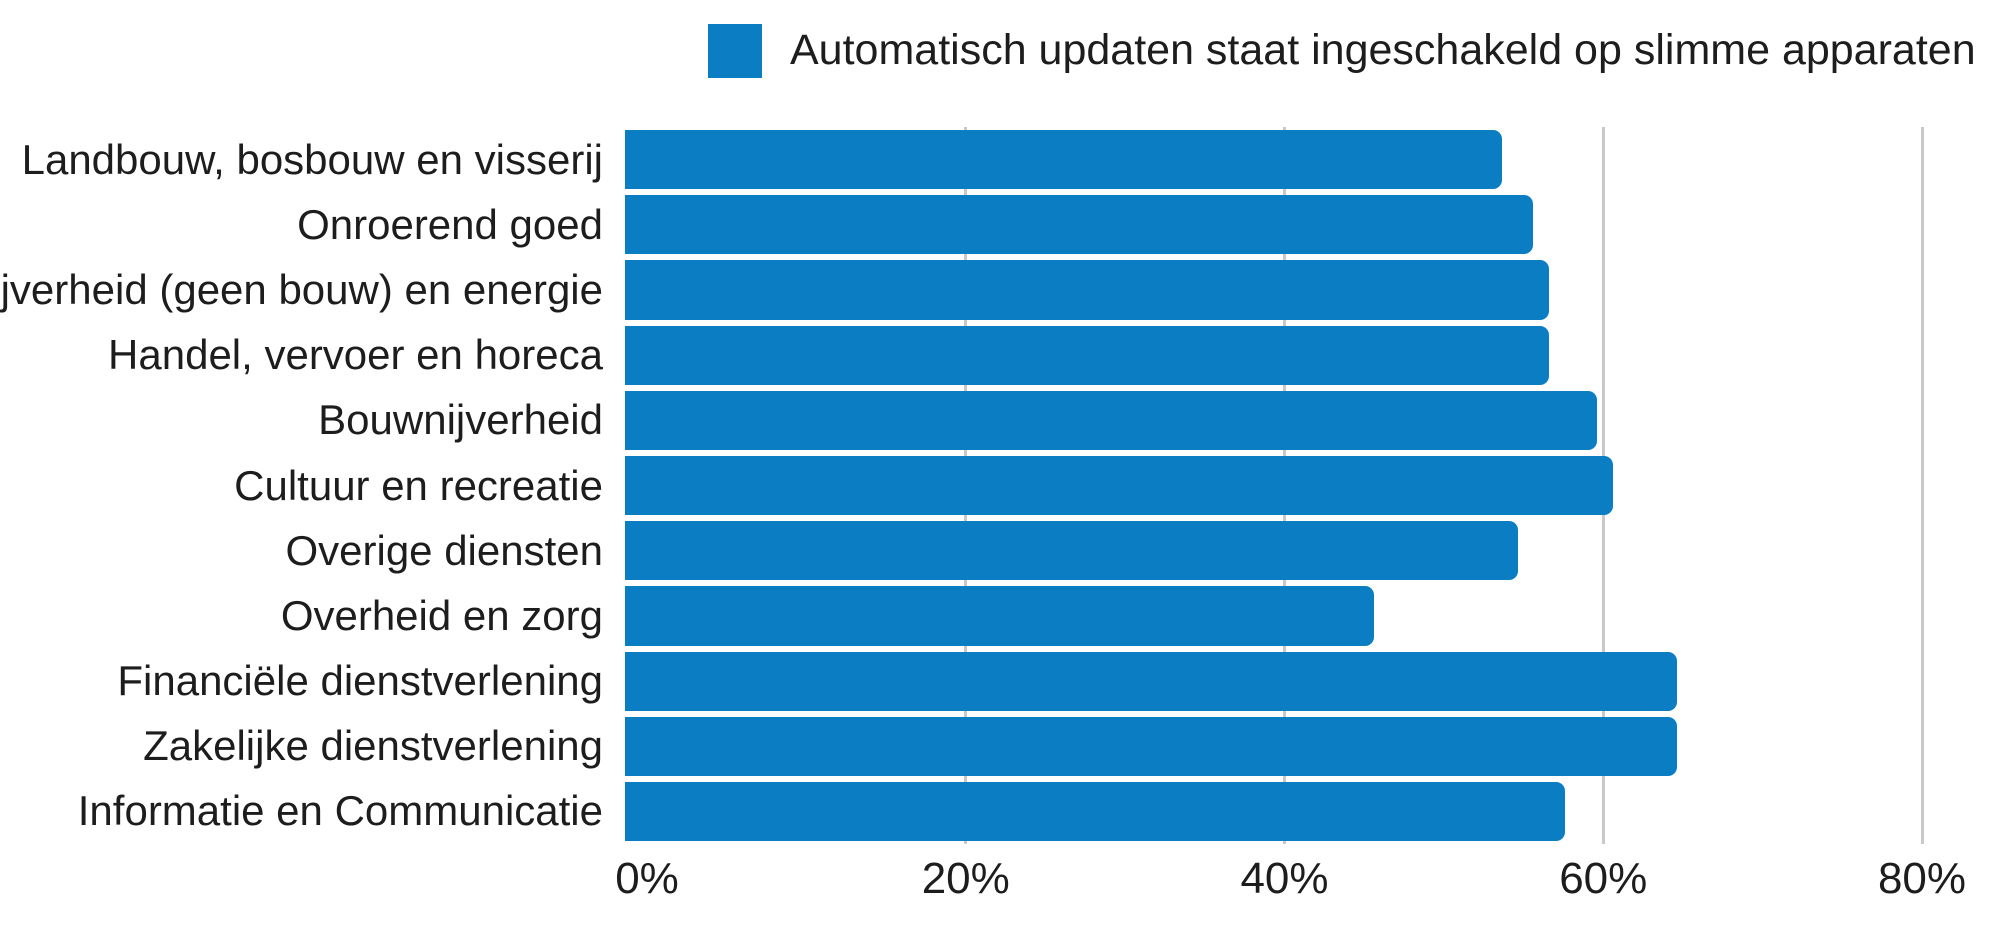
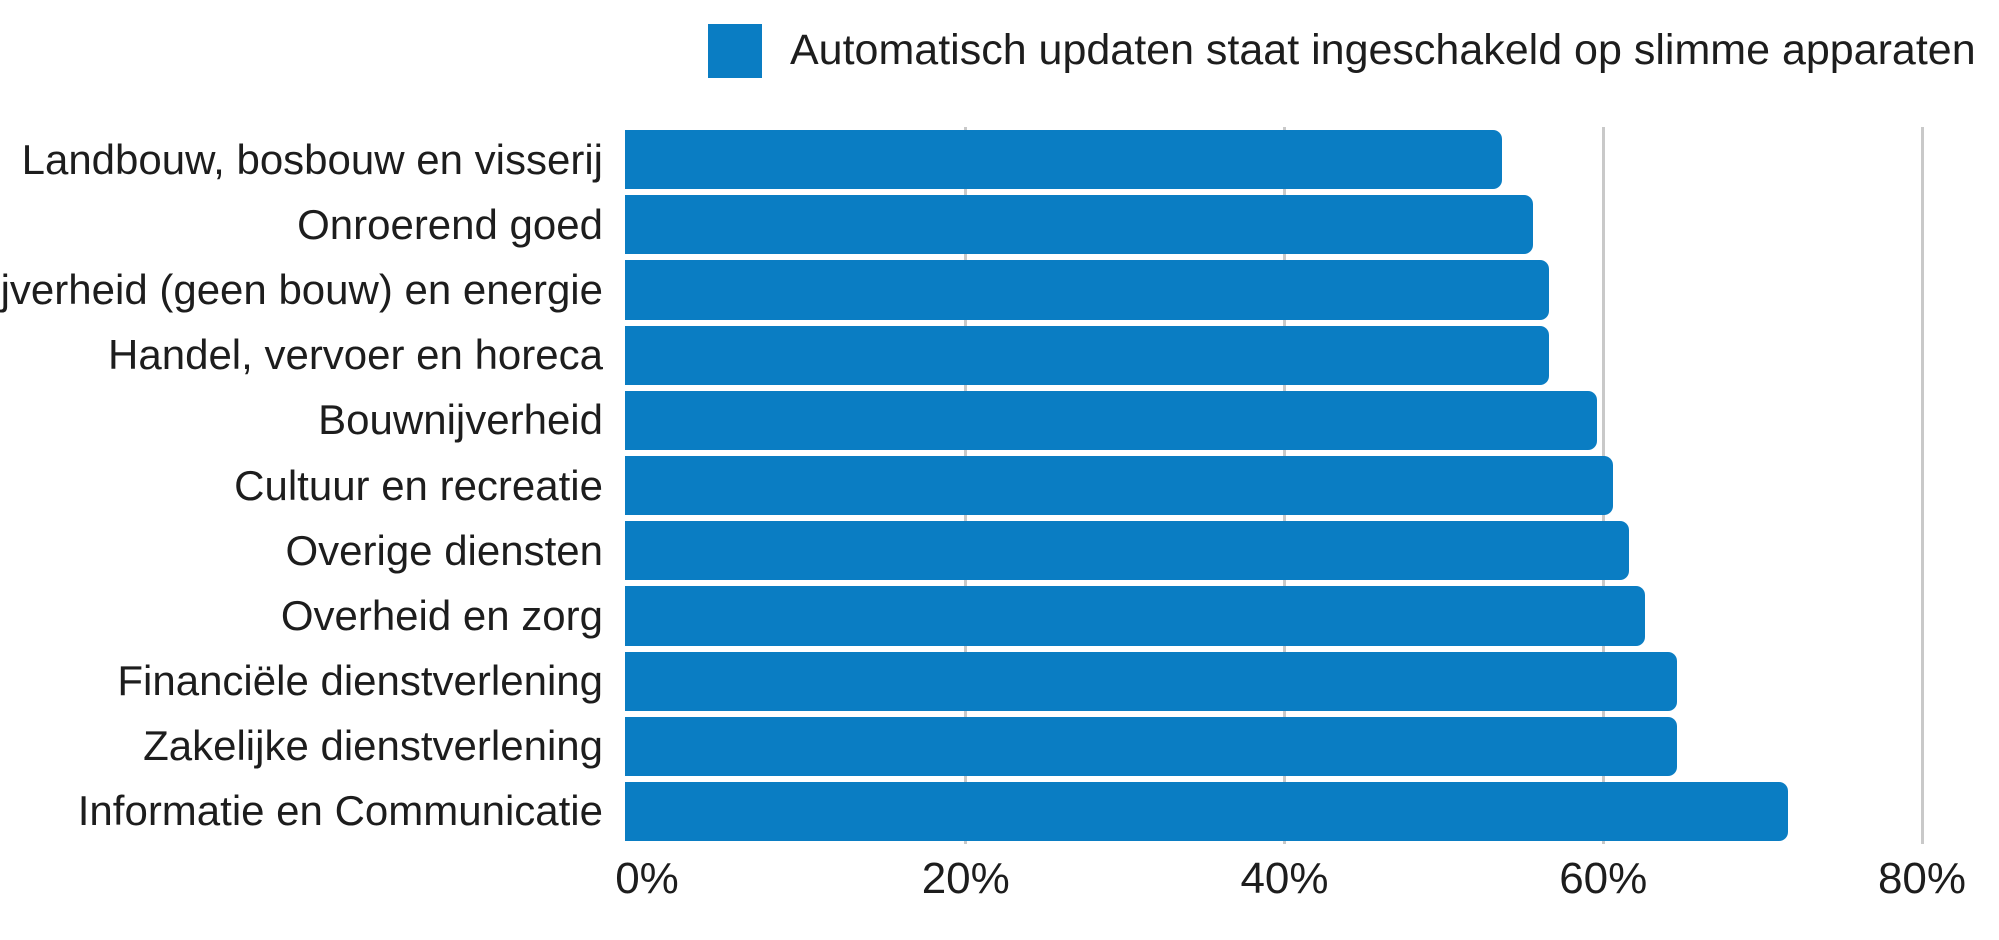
Overige diensten: 56% -> 63%
Overheid en zorg: 47% -> 64%
Informatie en Communicatie: 59% -> 73%
